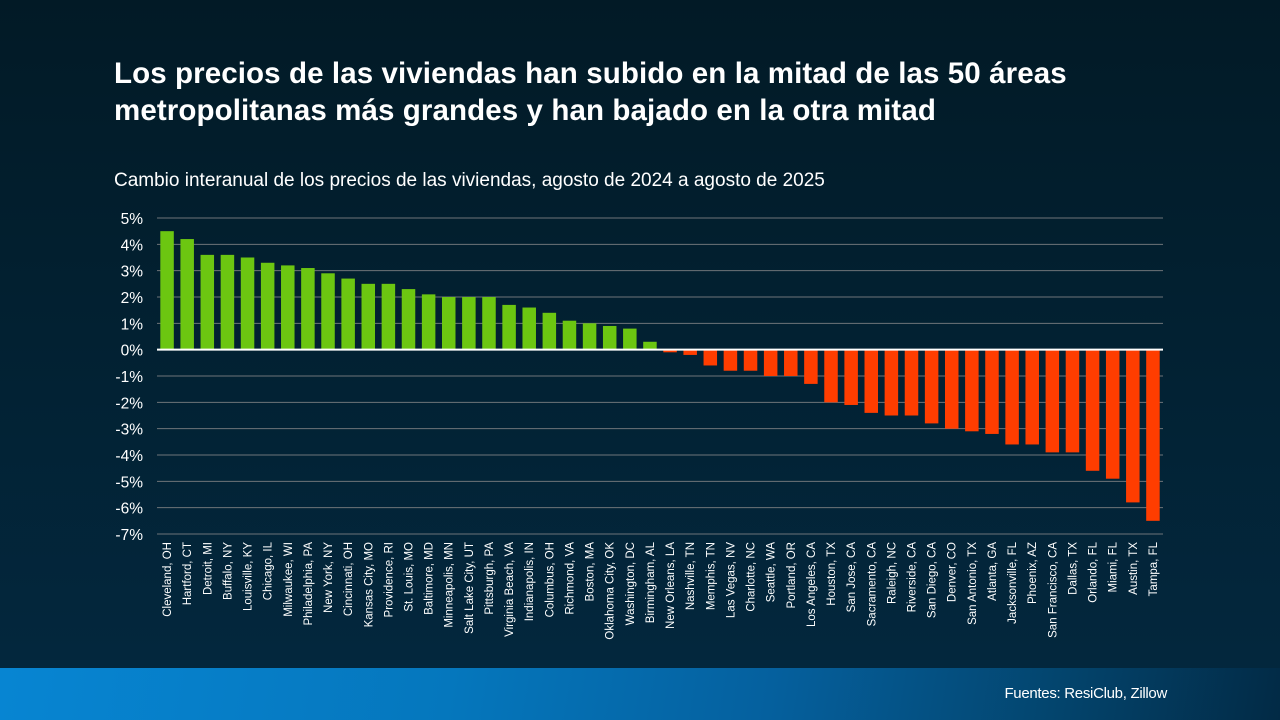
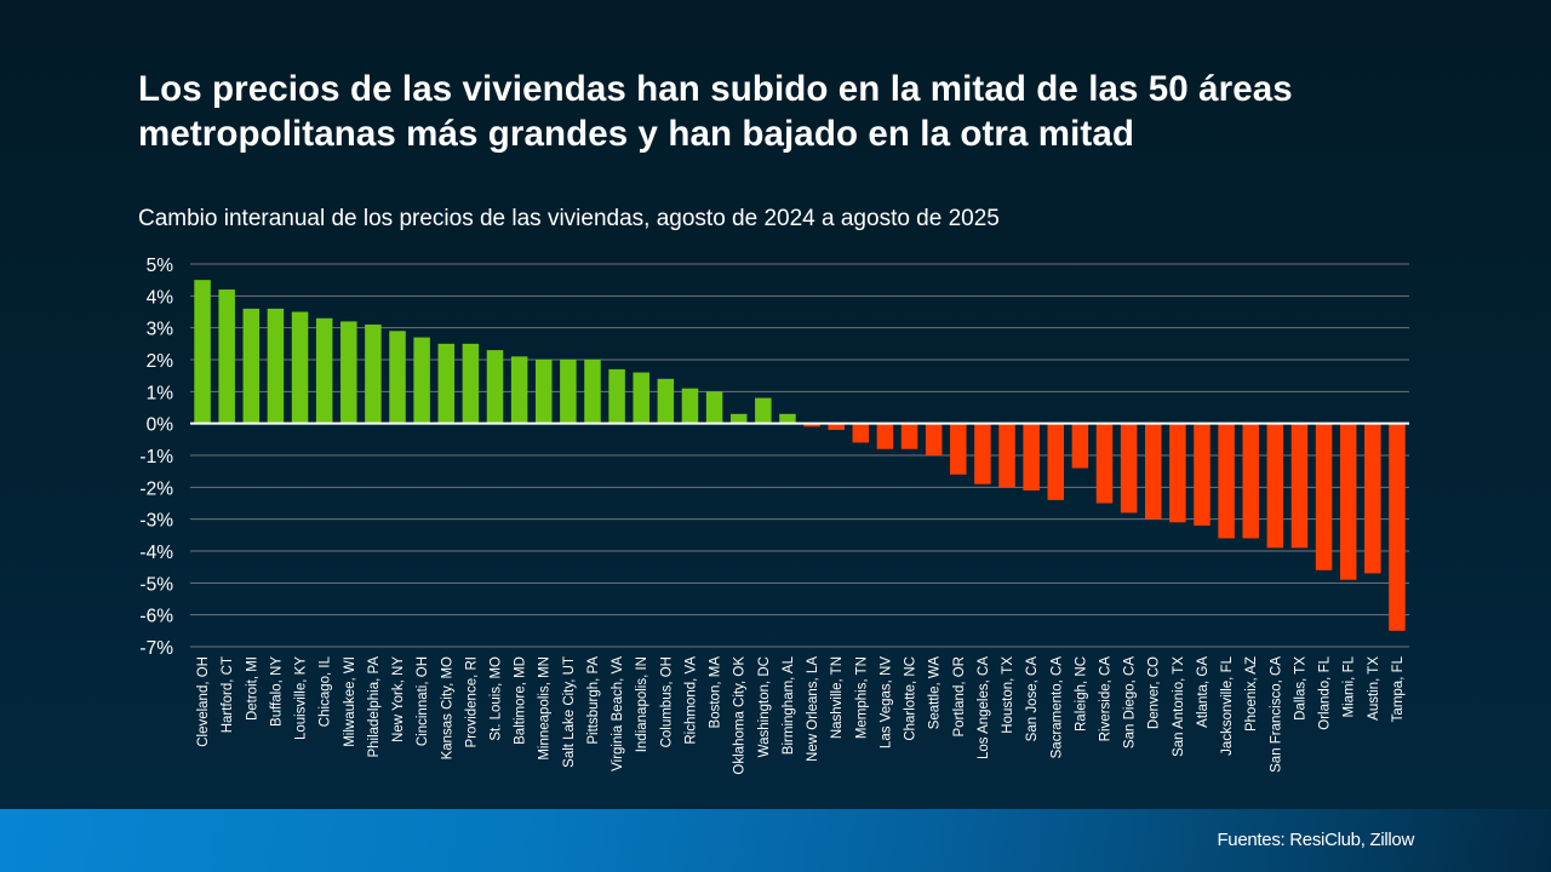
Oklahoma City, OK: 0.9% -> 0.3%
Portland, OR: -1.0% -> -1.6%
Los Angeles, CA: -1.3% -> -1.9%
Raleigh, NC: -2.5% -> -1.4%
Austin, TX: -5.8% -> -4.7%
